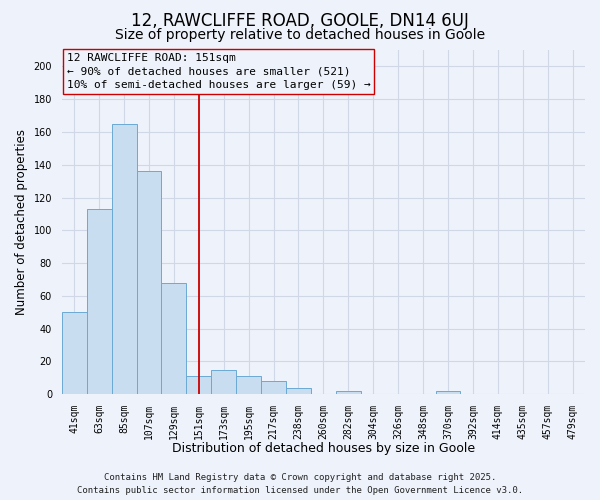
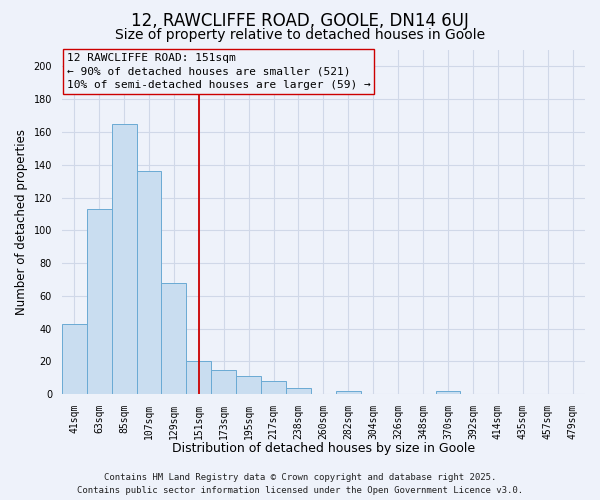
41sqm: 50 -> 43
151sqm: 11 -> 20
